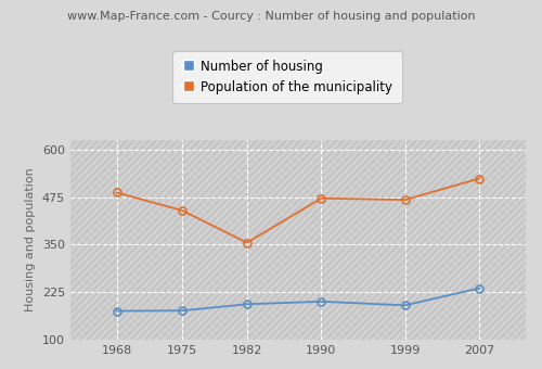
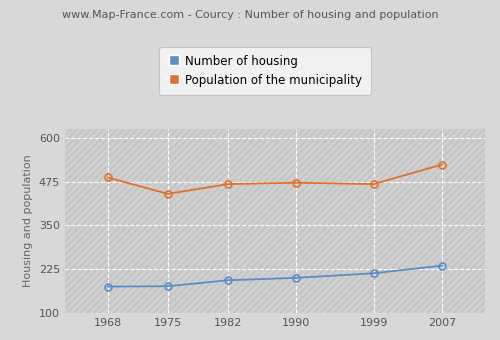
Population of the municipality/1982: 355 -> 468
Number of housing/1999: 190 -> 213
